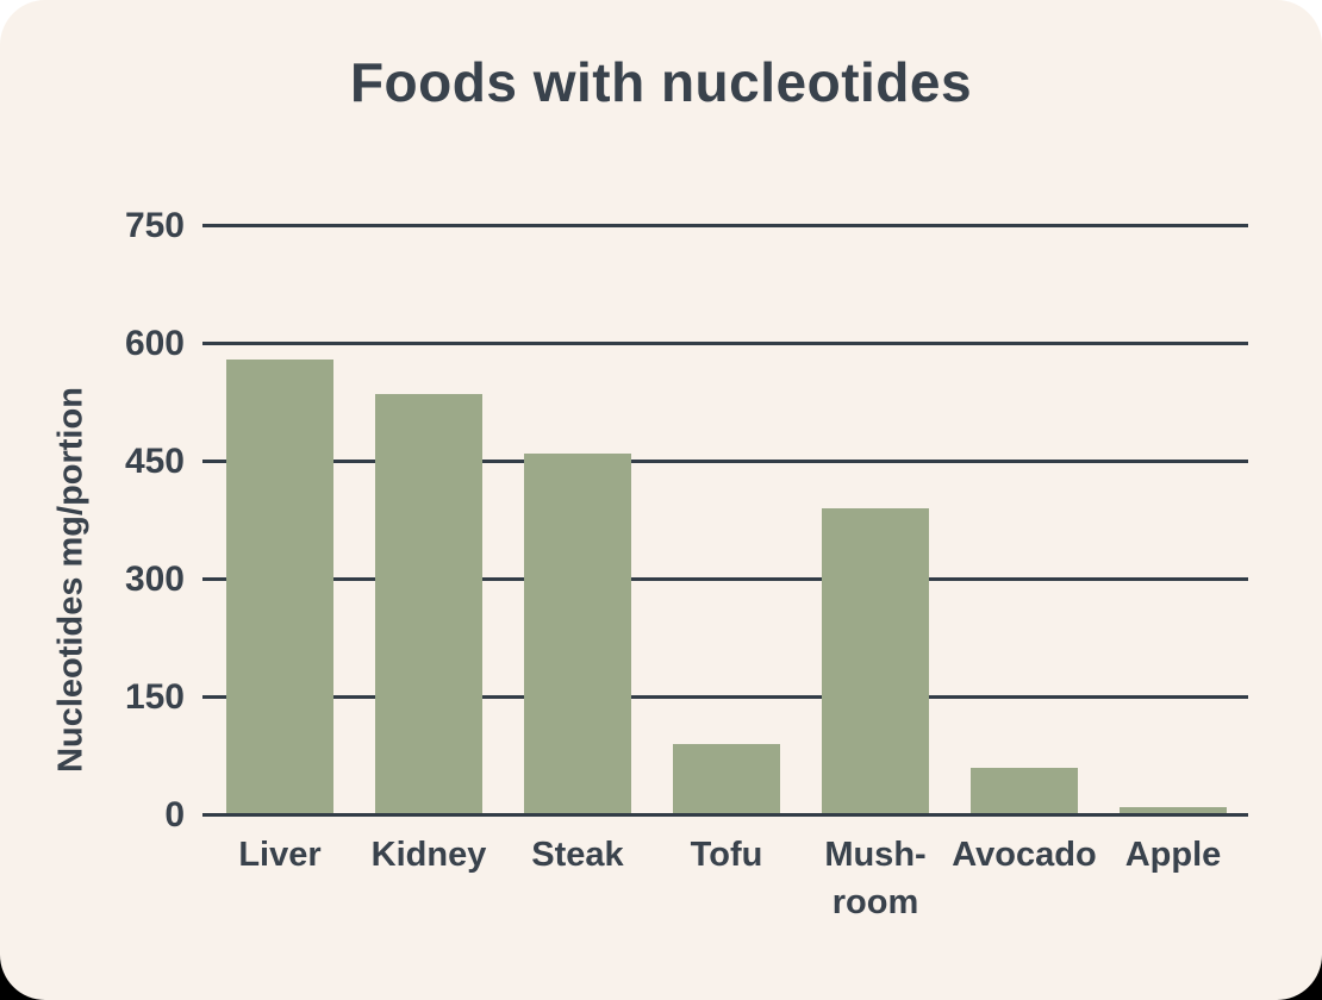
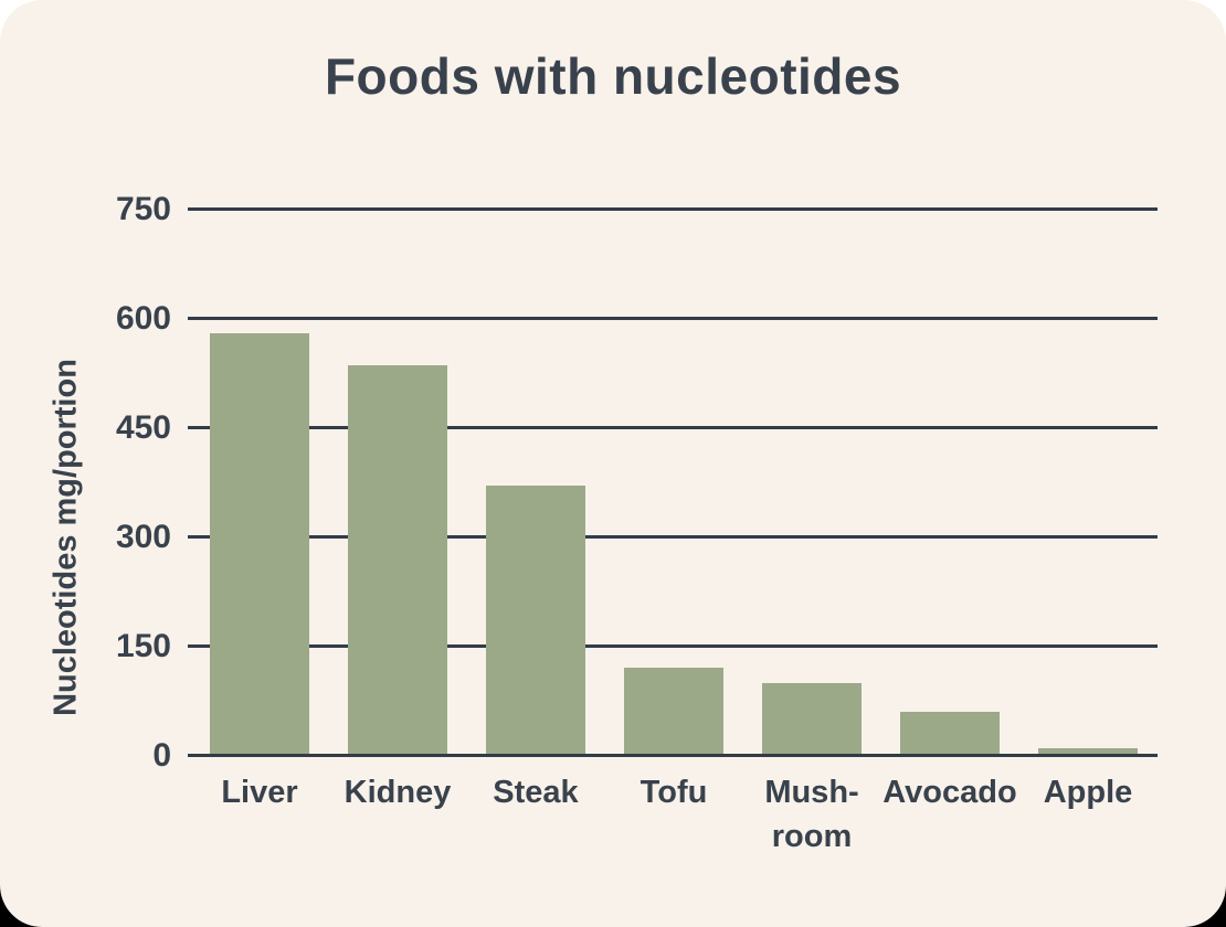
Steak: 460 -> 370
Tofu: 90 -> 120
Mush-room: 390 -> 100
